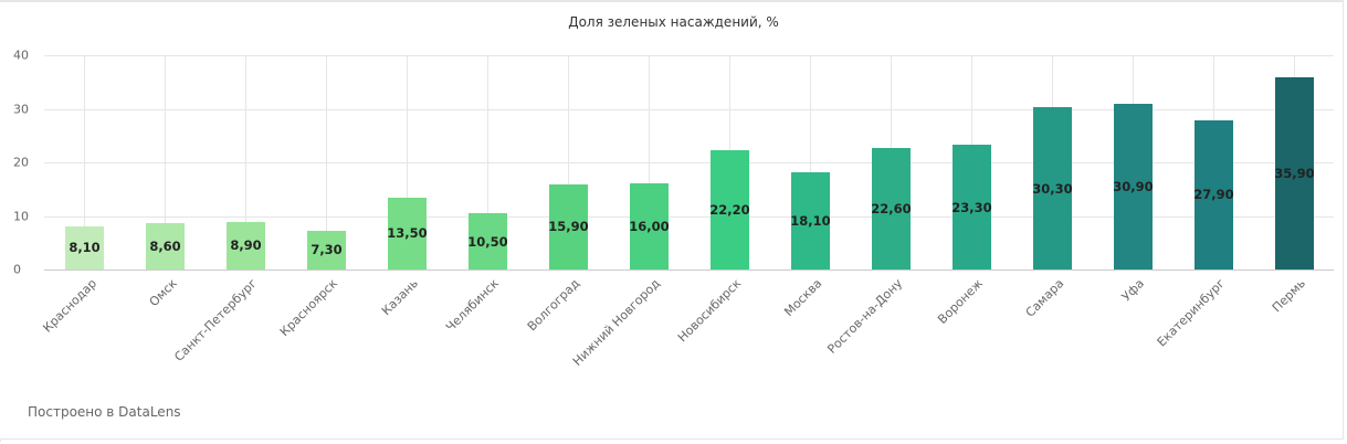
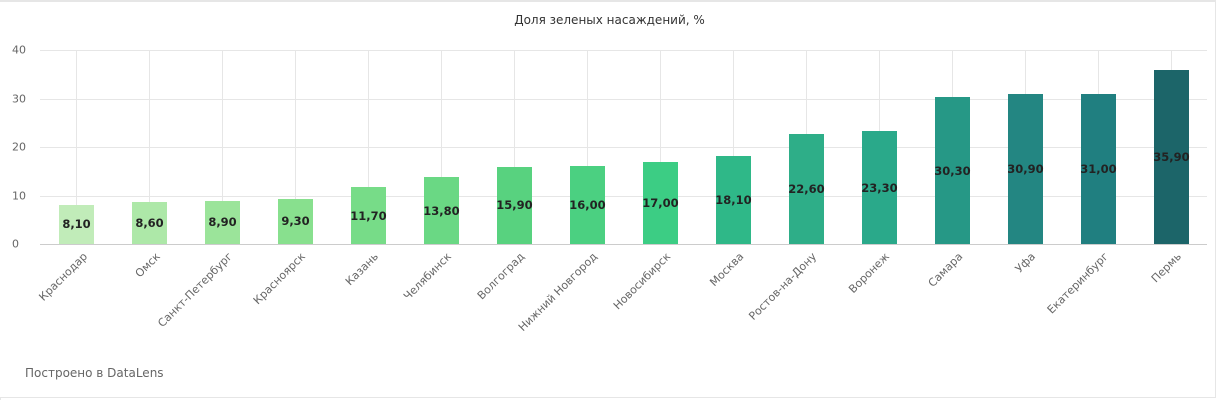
Красноярск: 7,30 -> 9,30
Казань: 13,50 -> 11,70
Челябинск: 10,50 -> 13,80
Новосибирск: 22,20 -> 17,00
Екатеринбург: 27,90 -> 31,00
